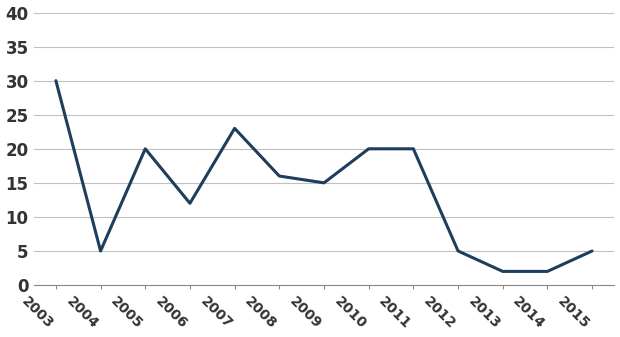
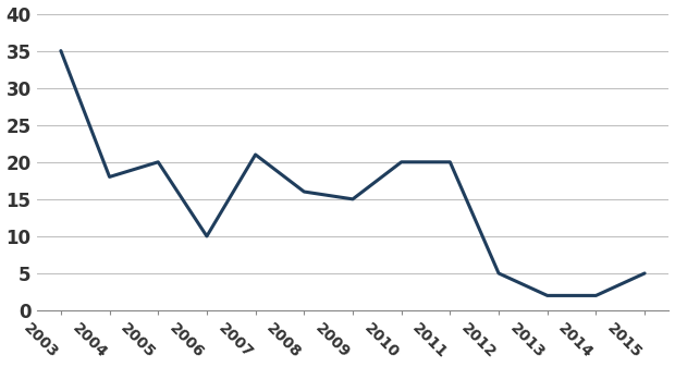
2003: 30 -> 35
2004: 5 -> 18
2006: 12 -> 10
2007: 23 -> 21
